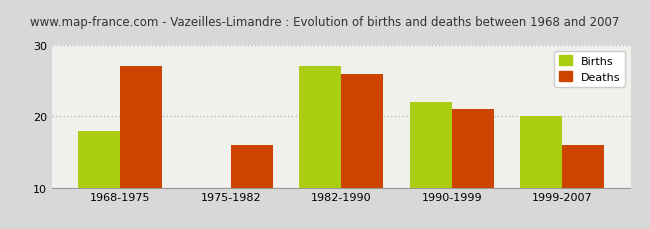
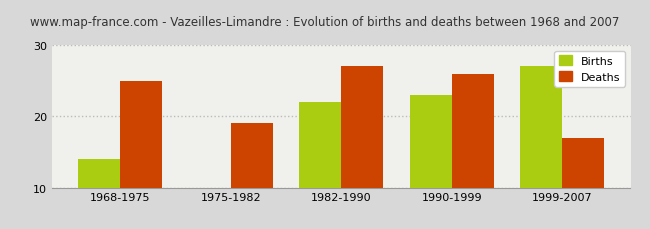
Births/1968-1975: 18 -> 14
Deaths/1968-1975: 27 -> 25
Deaths/1975-1982: 16 -> 19
Births/1982-1990: 27 -> 22
Deaths/1982-1990: 26 -> 27
Births/1990-1999: 22 -> 23
Deaths/1990-1999: 21 -> 26
Births/1999-2007: 20 -> 27
Deaths/1999-2007: 16 -> 17
